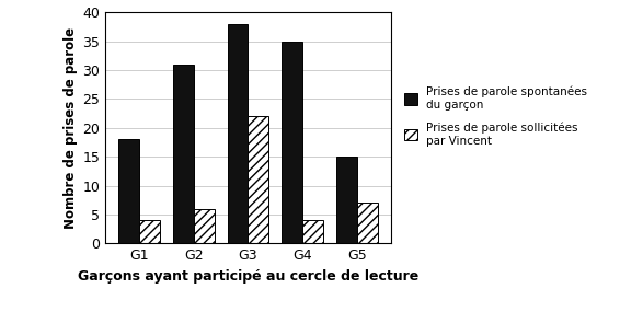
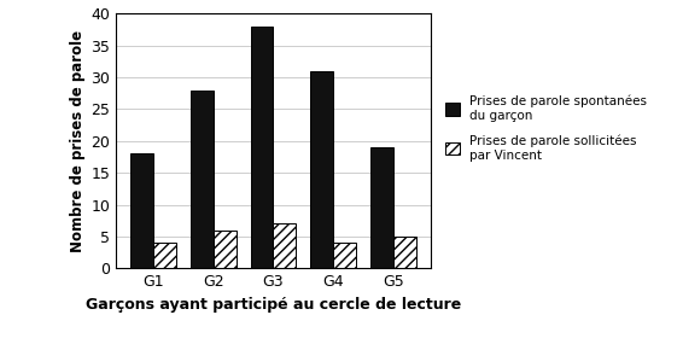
Prises de parole spontanées du garçon/G2: 31 -> 28
Prises de parole sollicitées par Vincent/G3: 22 -> 7
Prises de parole spontanées du garçon/G4: 35 -> 31
Prises de parole spontanées du garçon/G5: 15 -> 19
Prises de parole sollicitées par Vincent/G5: 7 -> 5
